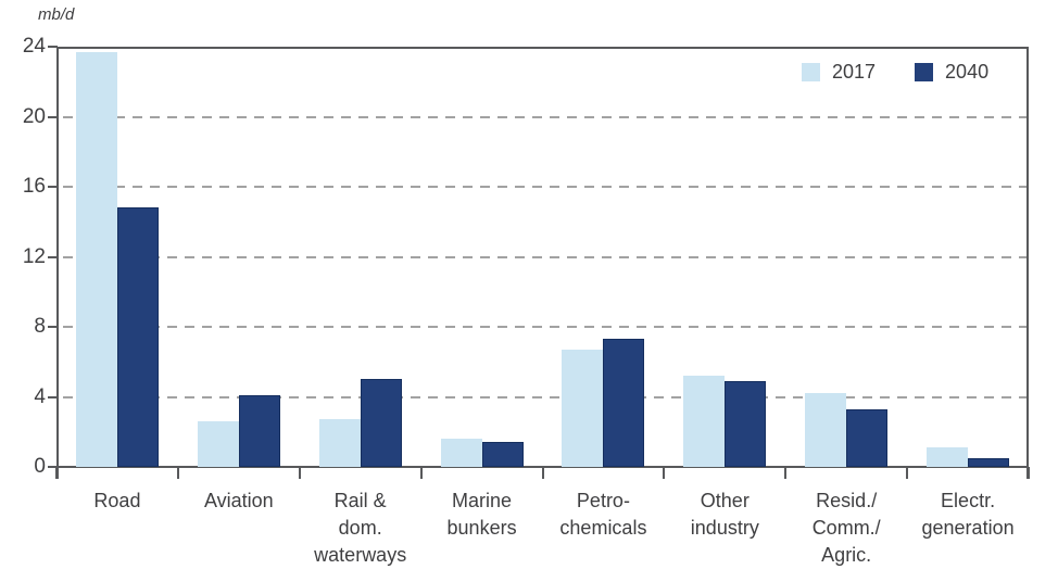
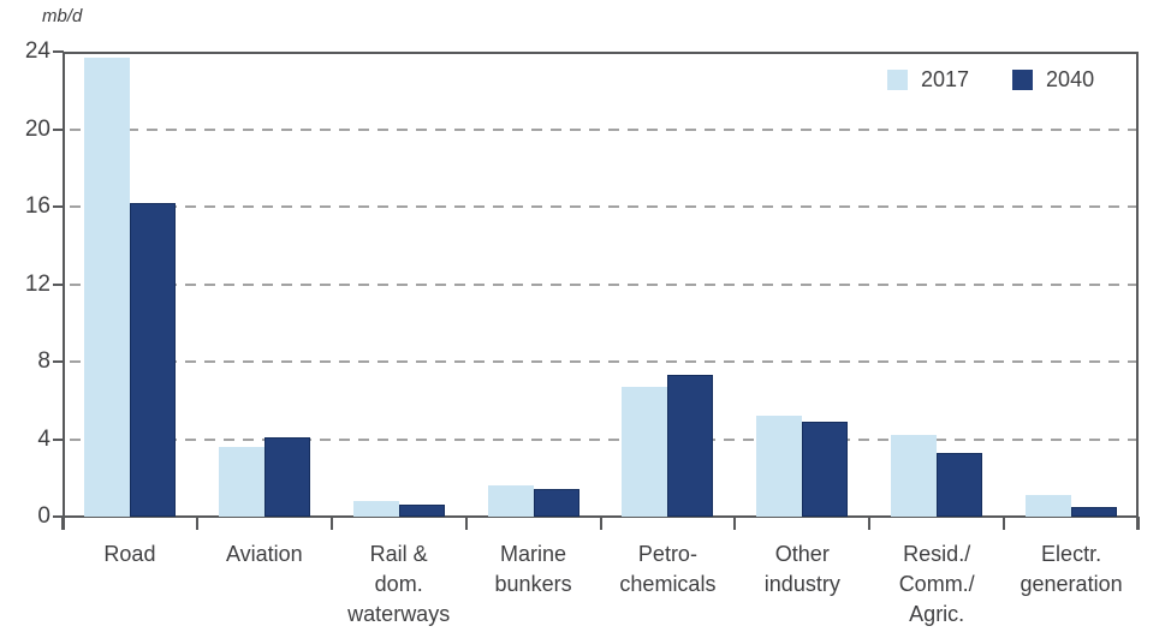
2040/Road: 14.8 -> 16.2
2017/Aviation: 2.6 -> 3.6
2017/Rail & dom. waterways: 2.7 -> 0.8
2040/Rail & dom. waterways: 5.0 -> 0.6
